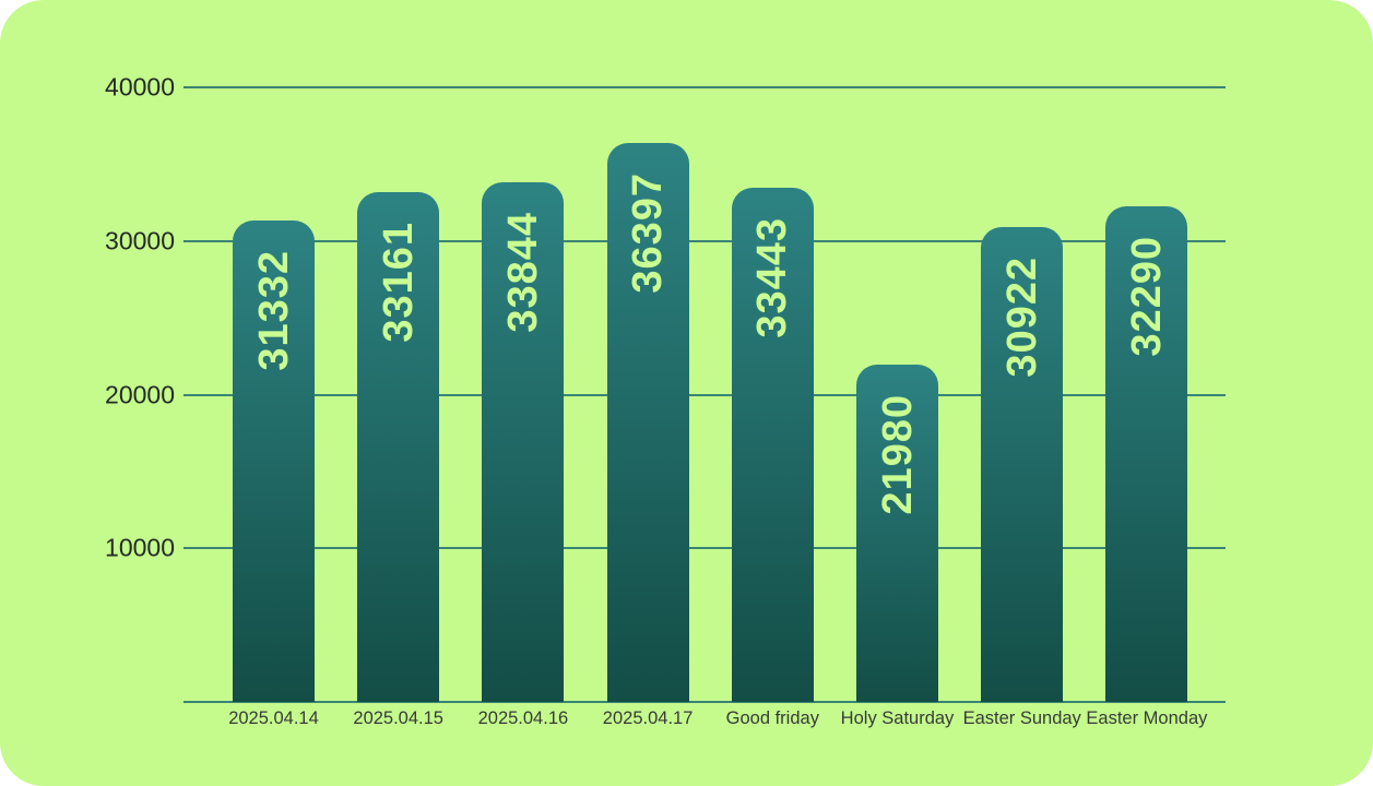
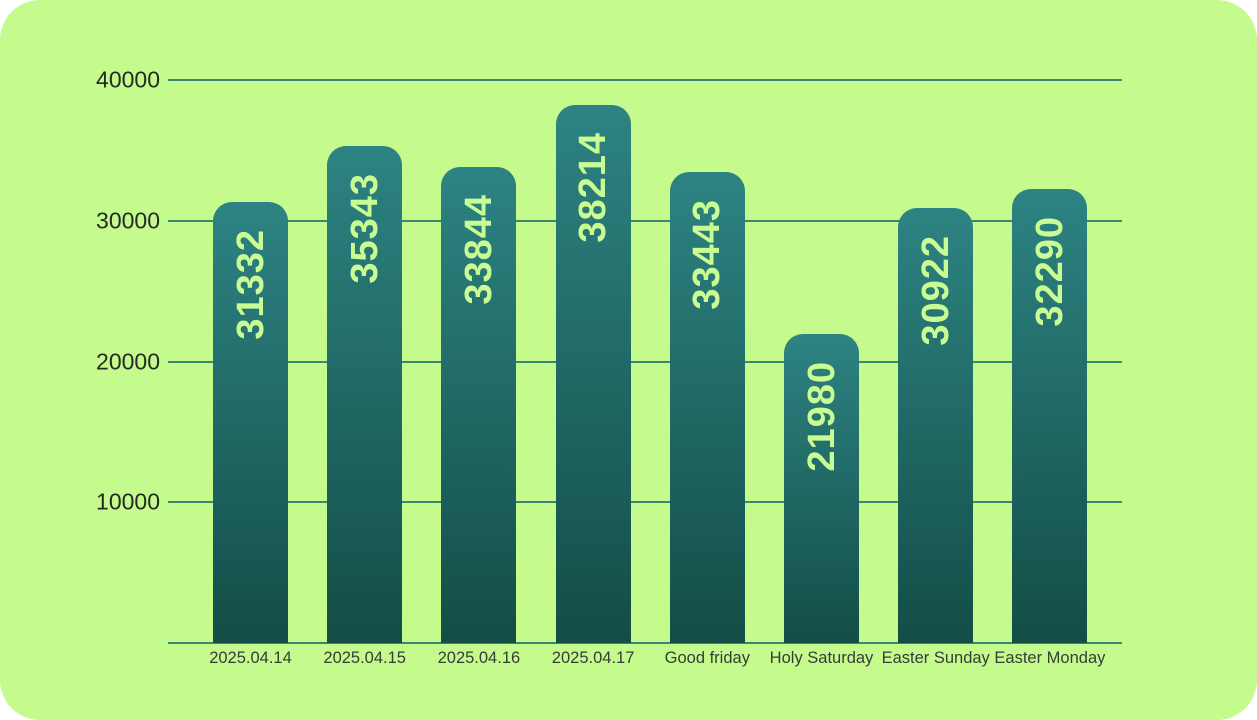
2025.04.15: 33161 -> 35343
2025.04.17: 36397 -> 38214
